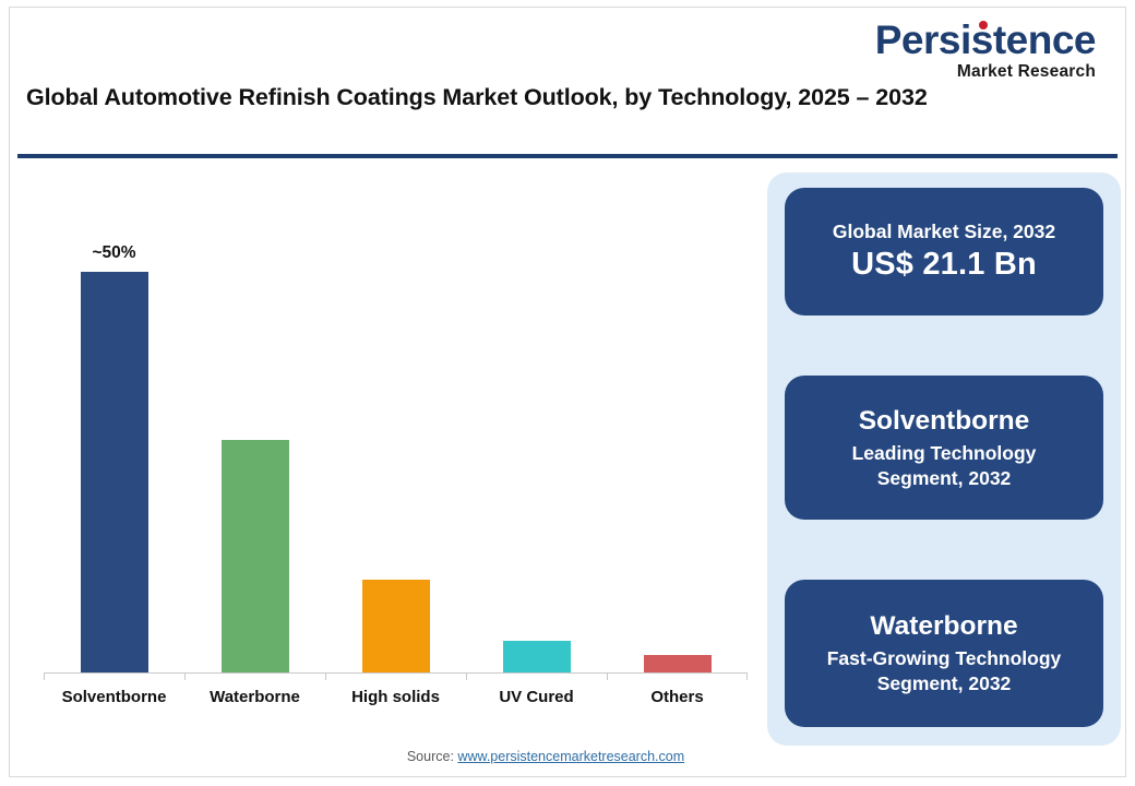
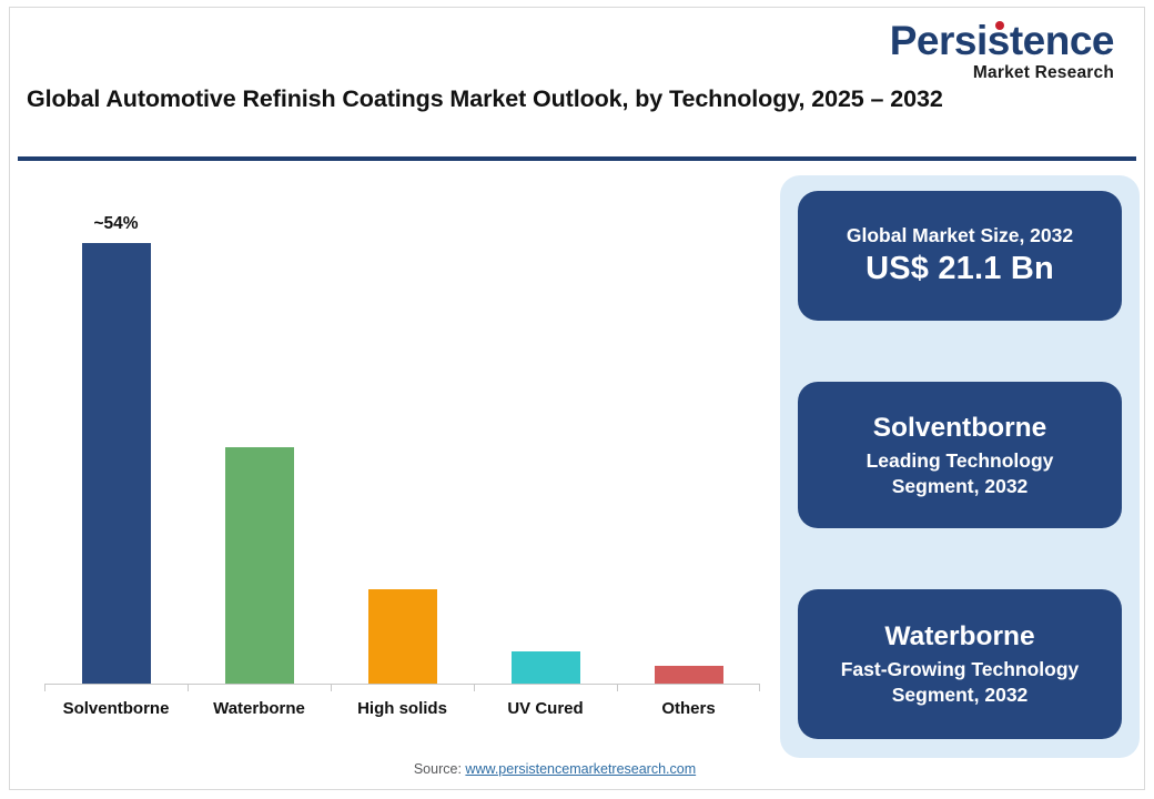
Solventborne: 50 -> 54
